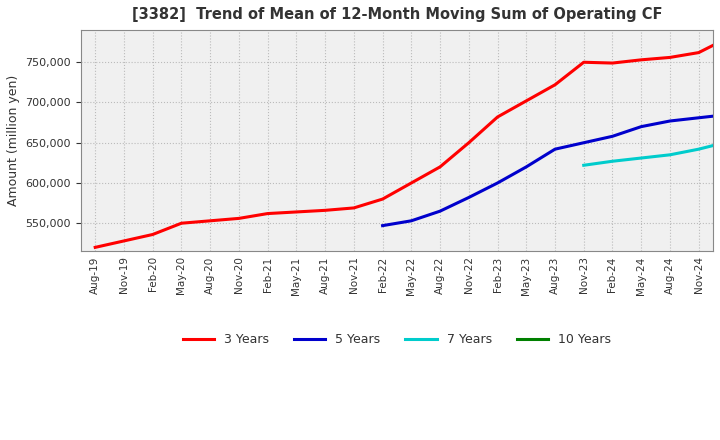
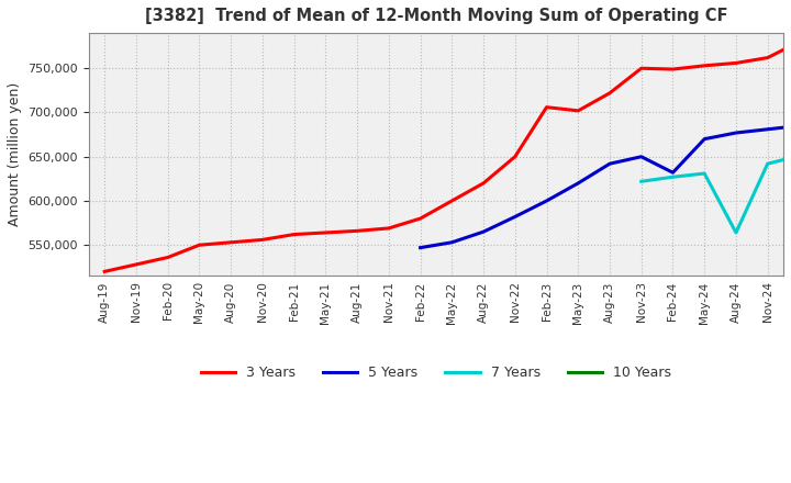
3 Years/Feb-23: 682,000 -> 706,000
5 Years/Feb-24: 658,000 -> 632,000
7 Years/Aug-24: 635,000 -> 564,000
